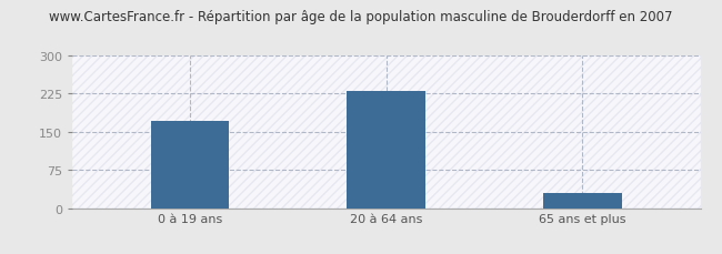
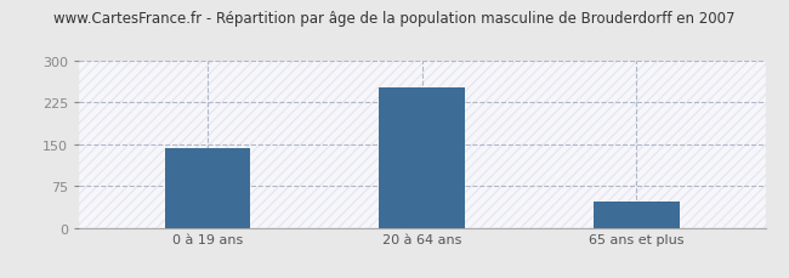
0 à 19 ans: 170 -> 143
20 à 64 ans: 230 -> 251
65 ans et plus: 30 -> 46
